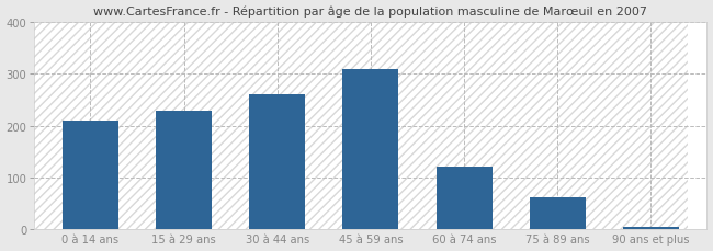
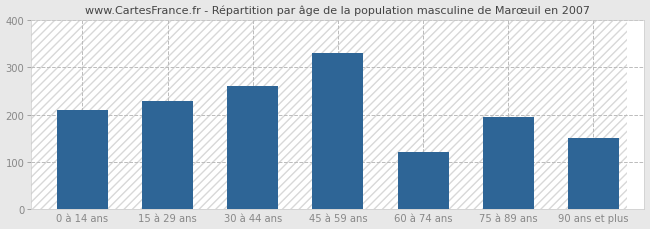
45 à 59 ans: 309 -> 330
75 à 89 ans: 62 -> 195
90 ans et plus: 5 -> 150
